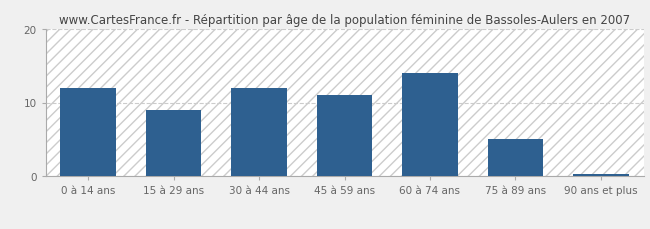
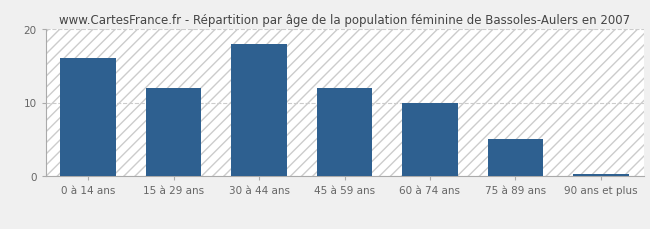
0 à 14 ans: 12.0 -> 16.0
15 à 29 ans: 9.0 -> 12.0
30 à 44 ans: 12.0 -> 18.0
45 à 59 ans: 11.0 -> 12.0
60 à 74 ans: 14.0 -> 10.0
